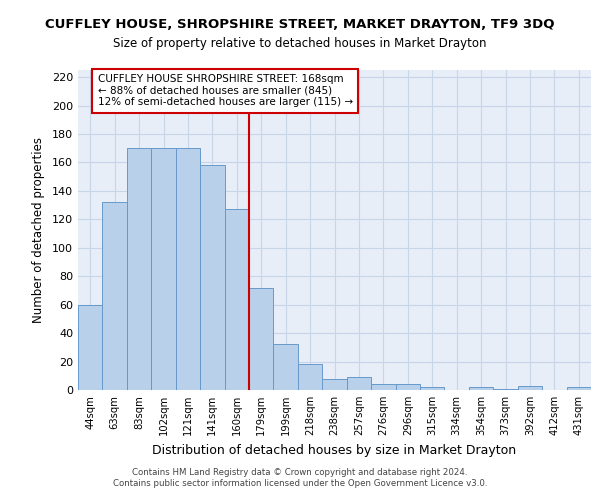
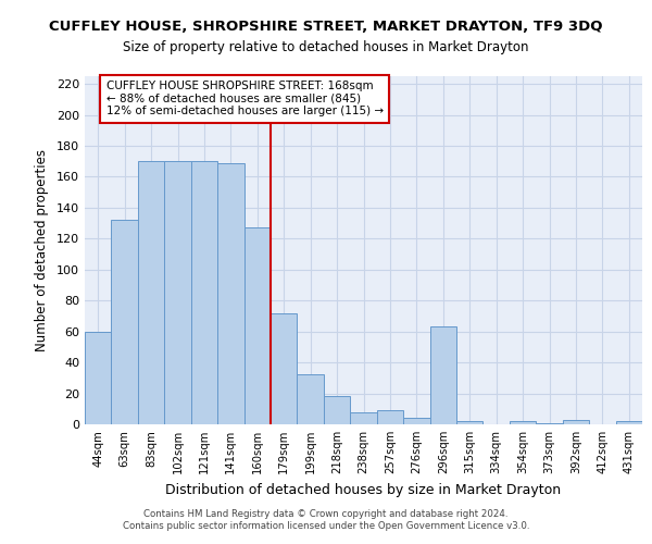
141sqm: 158 -> 169
296sqm: 4 -> 63
